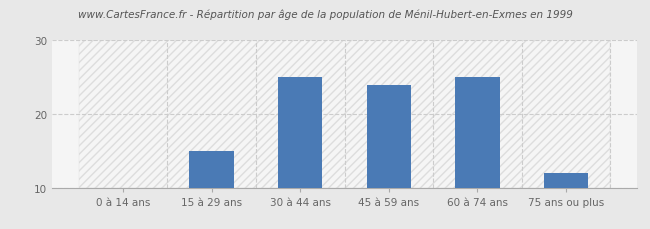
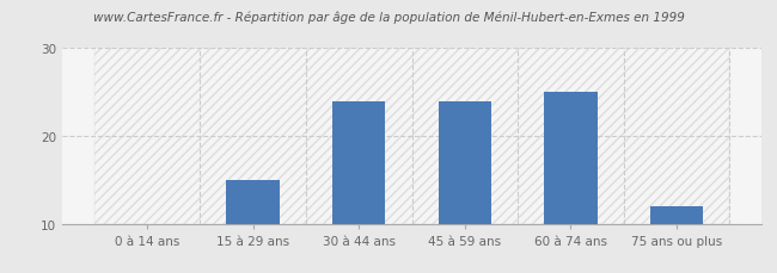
30 à 44 ans: 25 -> 24
